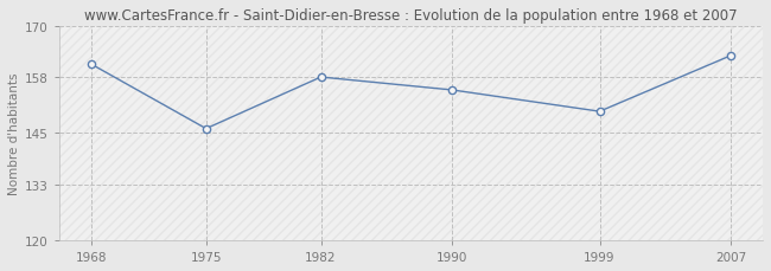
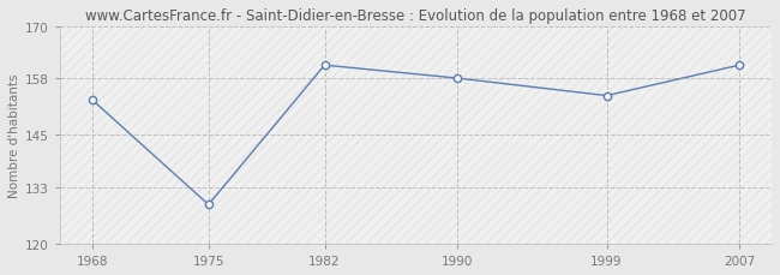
1968: 161 -> 153
1975: 146 -> 129
1982: 158 -> 161
1990: 155 -> 158
1999: 150 -> 154
2007: 163 -> 161
